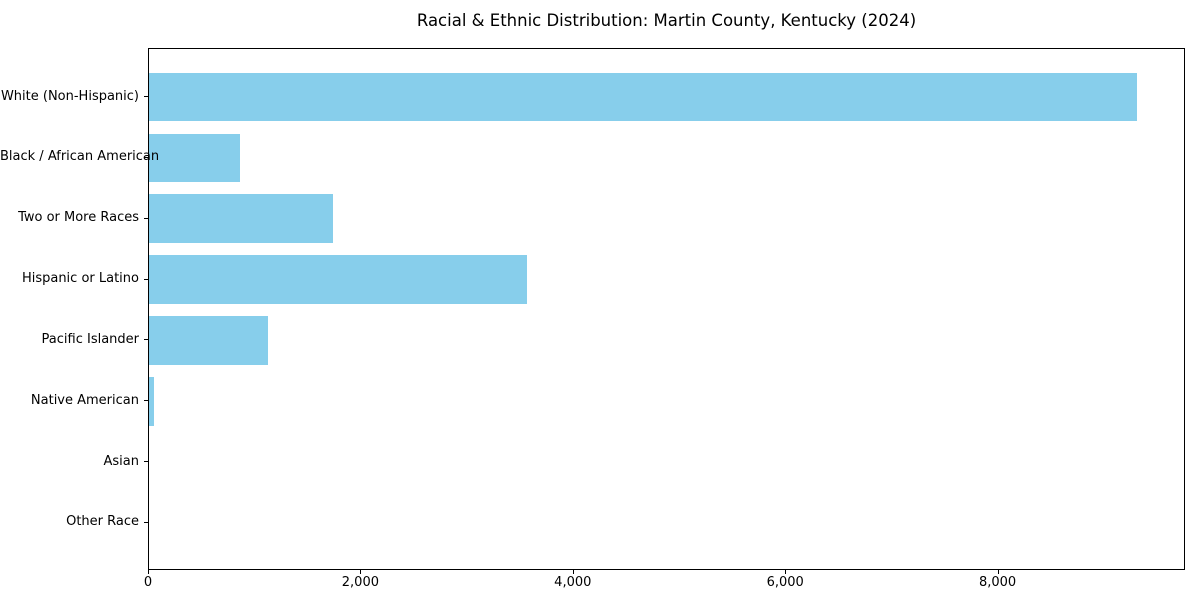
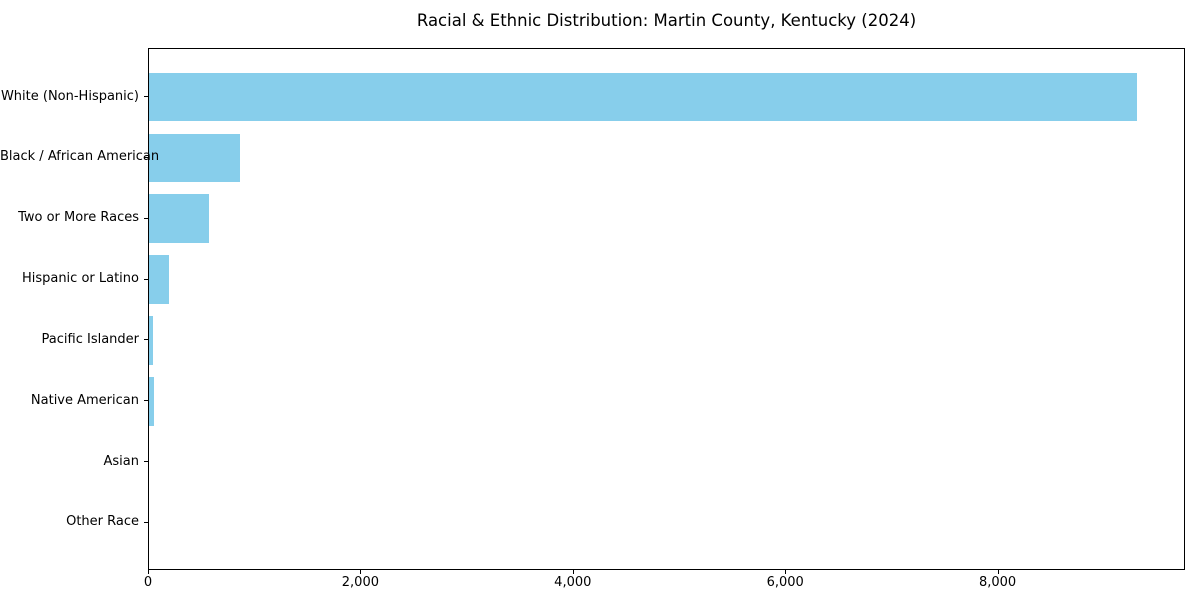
Two or More Races: 1730 -> 560
Hispanic or Latino: 3560 -> 190
Pacific Islander: 1120 -> 40
